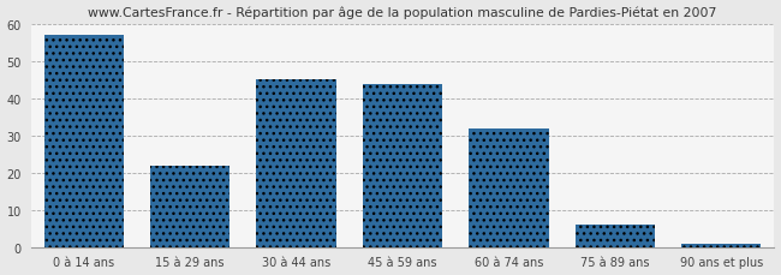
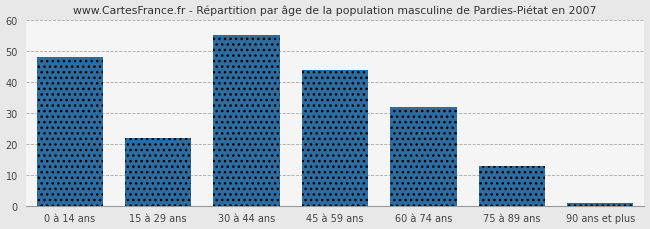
0 à 14 ans: 57 -> 48
30 à 44 ans: 45 -> 55
75 à 89 ans: 6 -> 13
